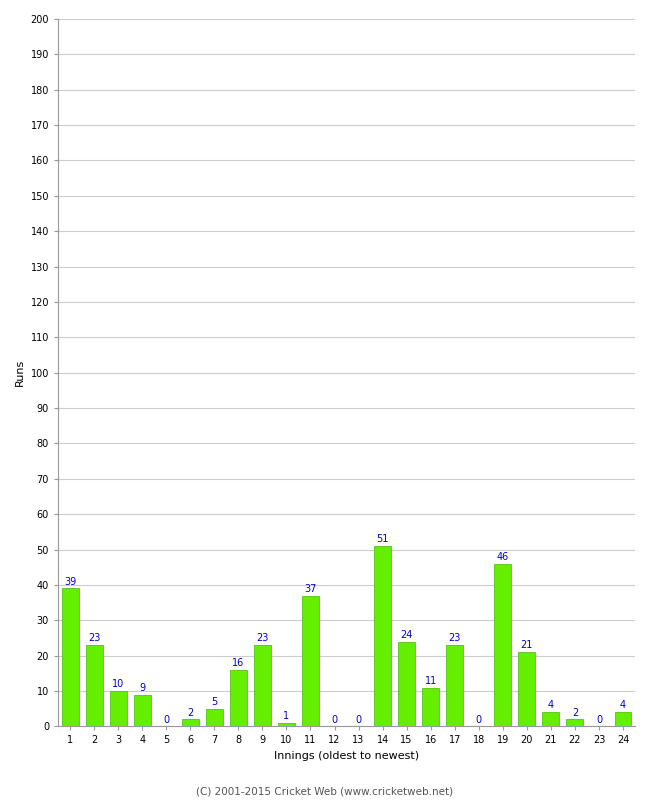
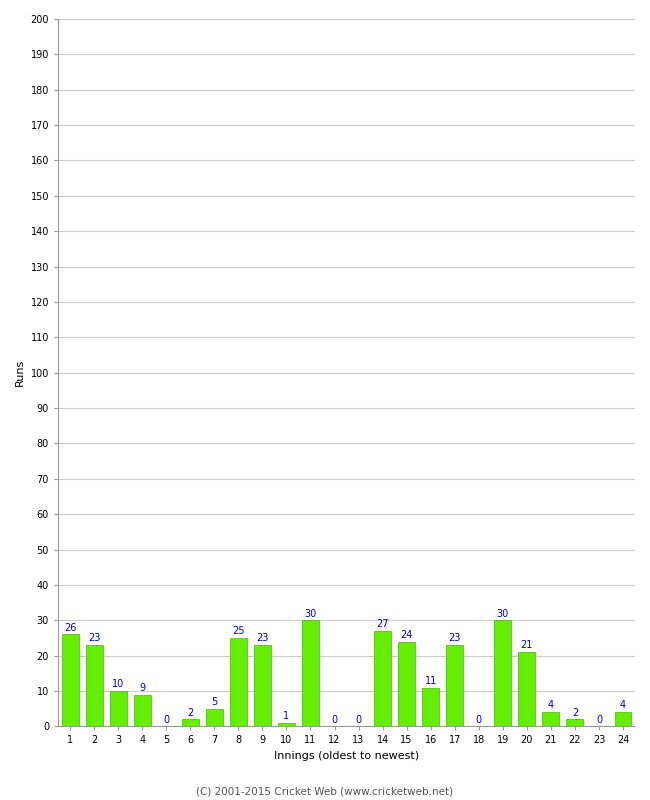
1: 39 -> 26
8: 16 -> 25
11: 37 -> 30
14: 51 -> 27
19: 46 -> 30
